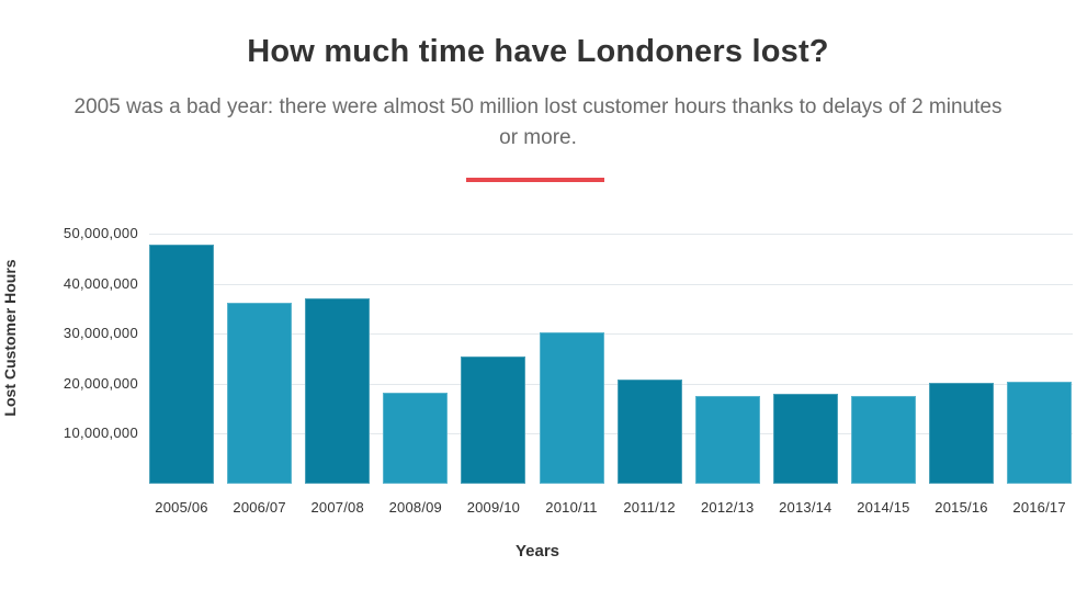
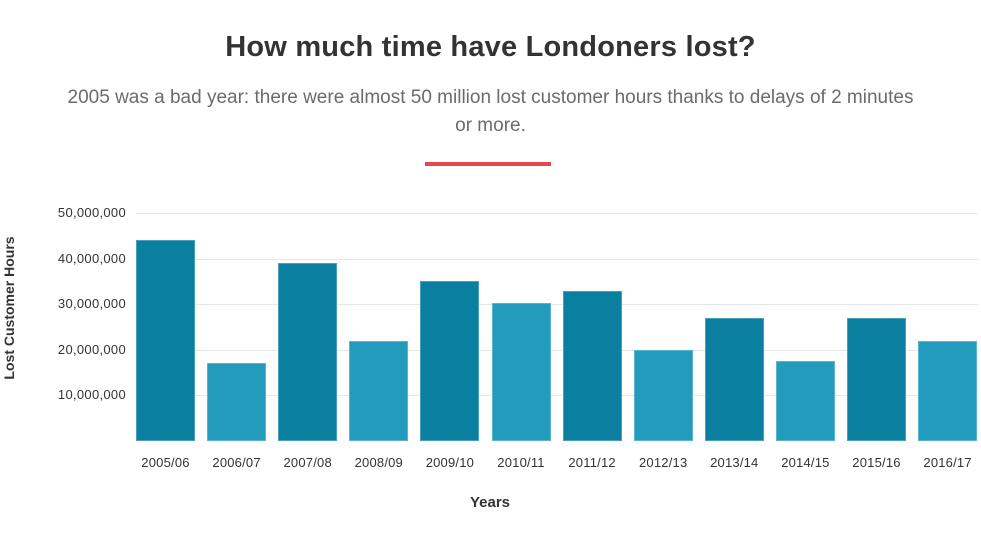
2005/06: 48000000 -> 44000000
2006/07: 36000000 -> 17000000
2007/08: 37000000 -> 39000000
2008/09: 18000000 -> 22000000
2009/10: 25000000 -> 35000000
2011/12: 21000000 -> 33000000
2012/13: 18000000 -> 20000000
2013/14: 18000000 -> 27000000
2015/16: 20000000 -> 27000000
2016/17: 20000000 -> 22000000
